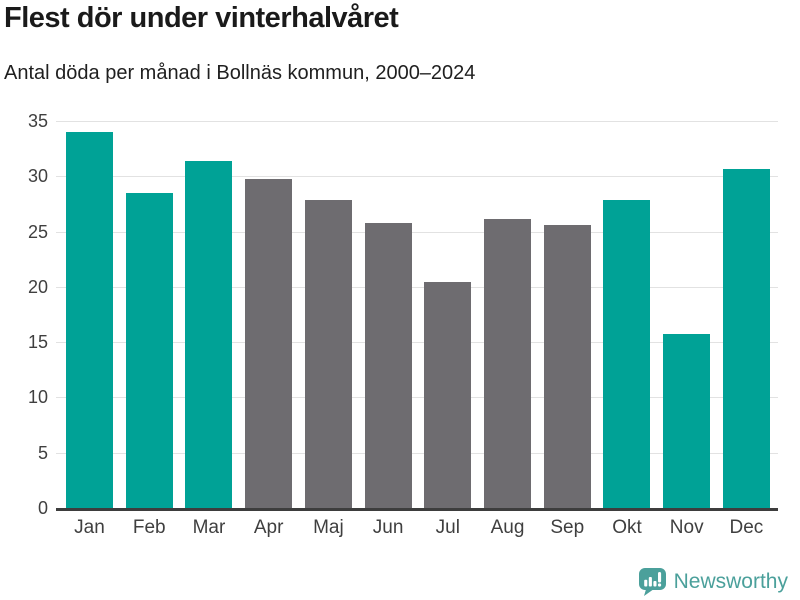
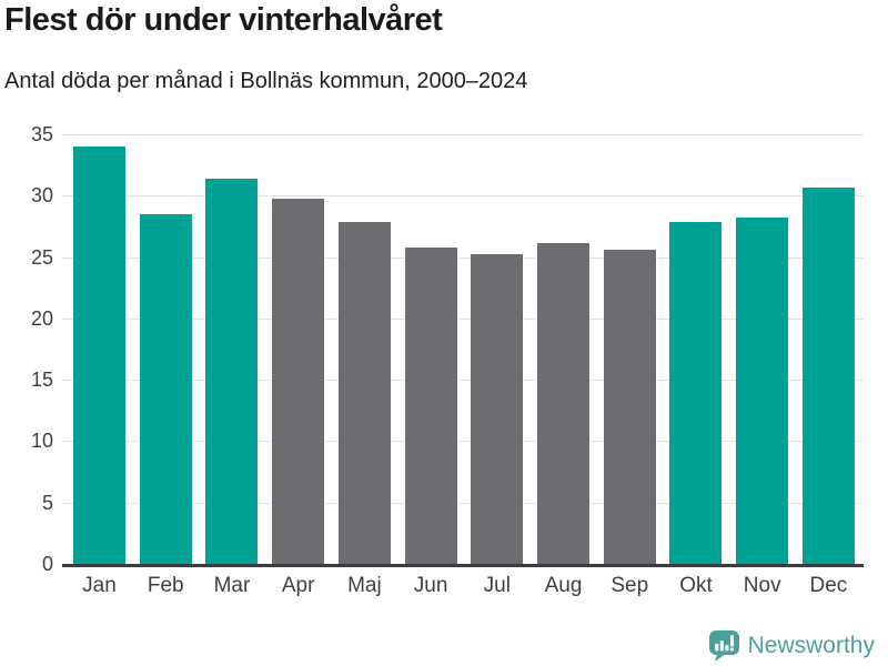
Jul: 20.4 -> 25.2
Nov: 15.7 -> 28.2
